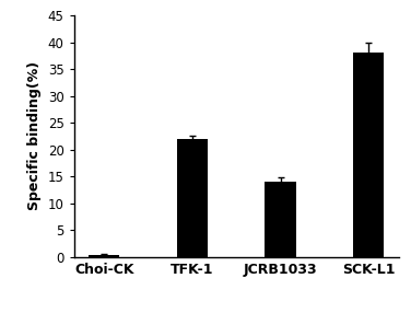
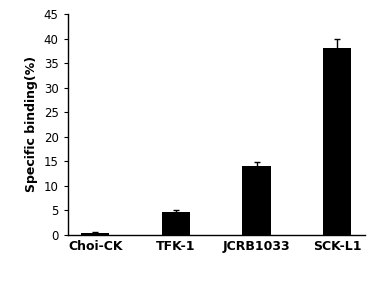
TFK-1: 22.0 -> 4.6
